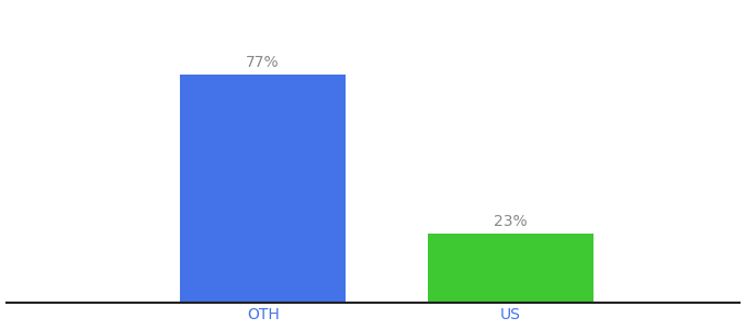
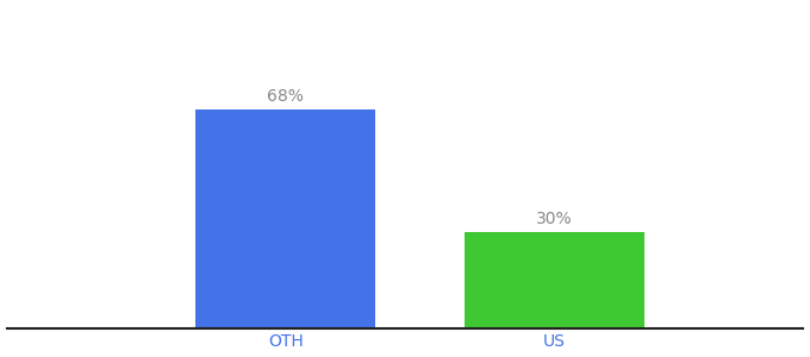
OTH: 77% -> 68%
US: 23% -> 30%
